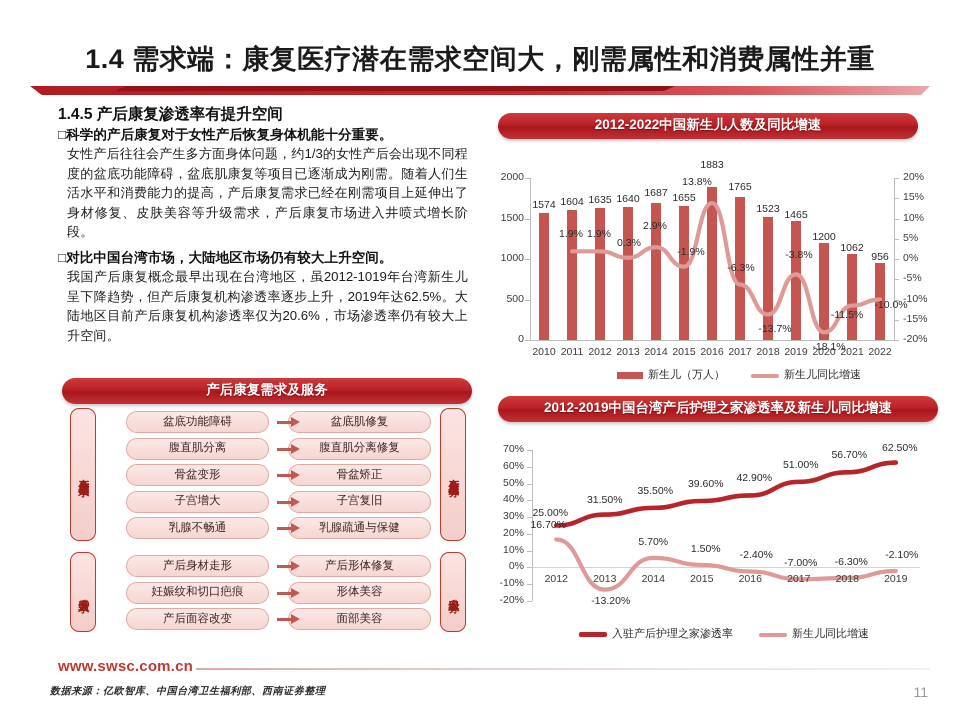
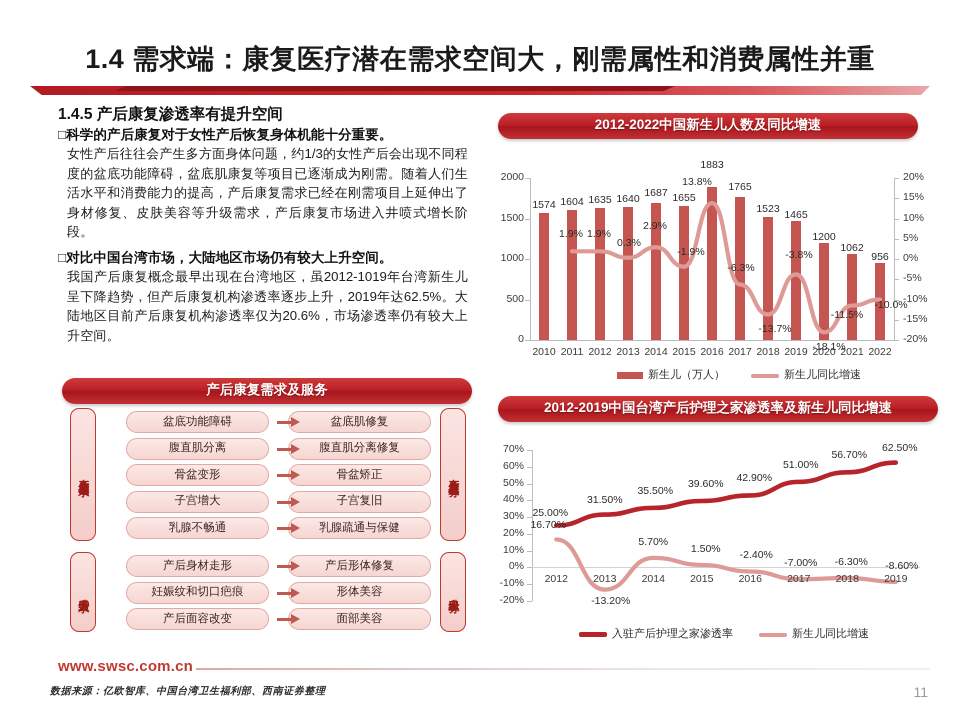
2012-2019中国台湾产后护理之家渗透率及新生儿同比增速/新生儿同比增速/2019: -2.10% -> -8.60%
